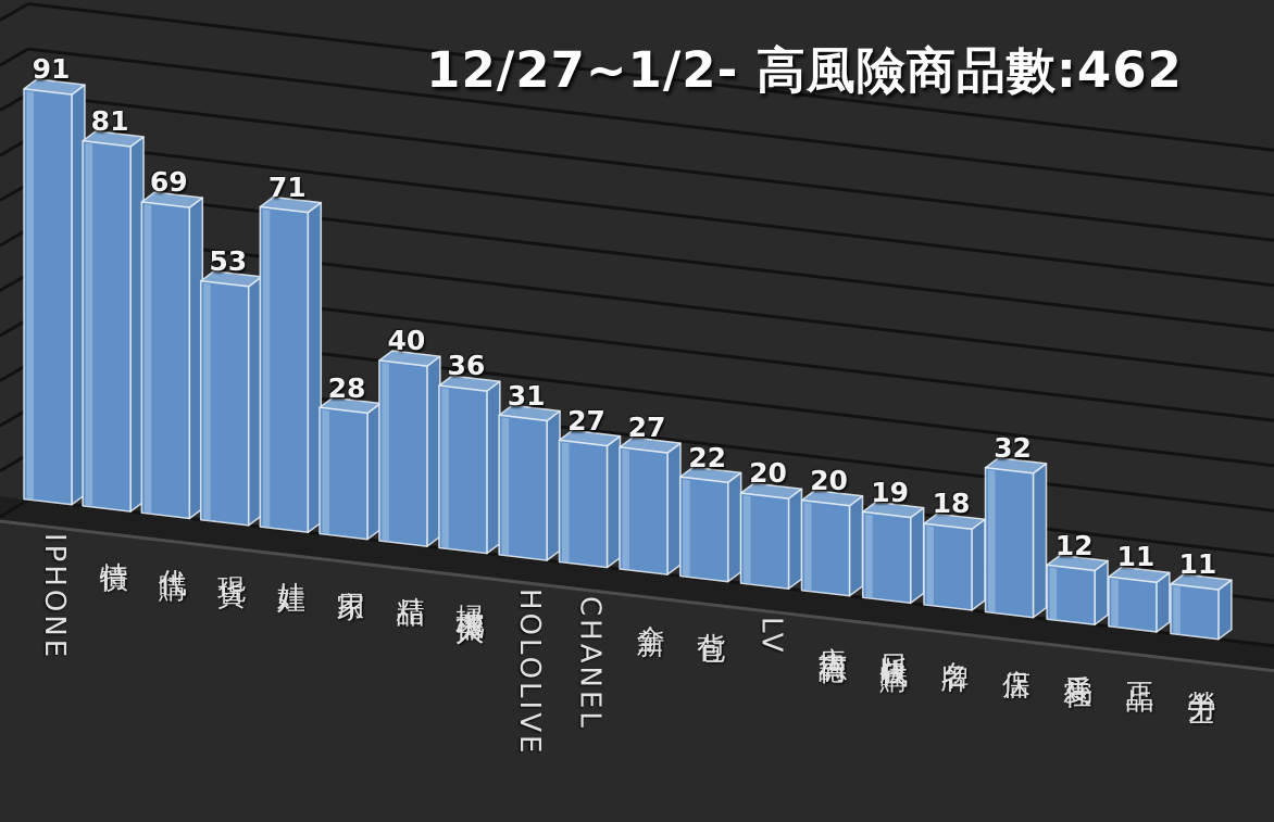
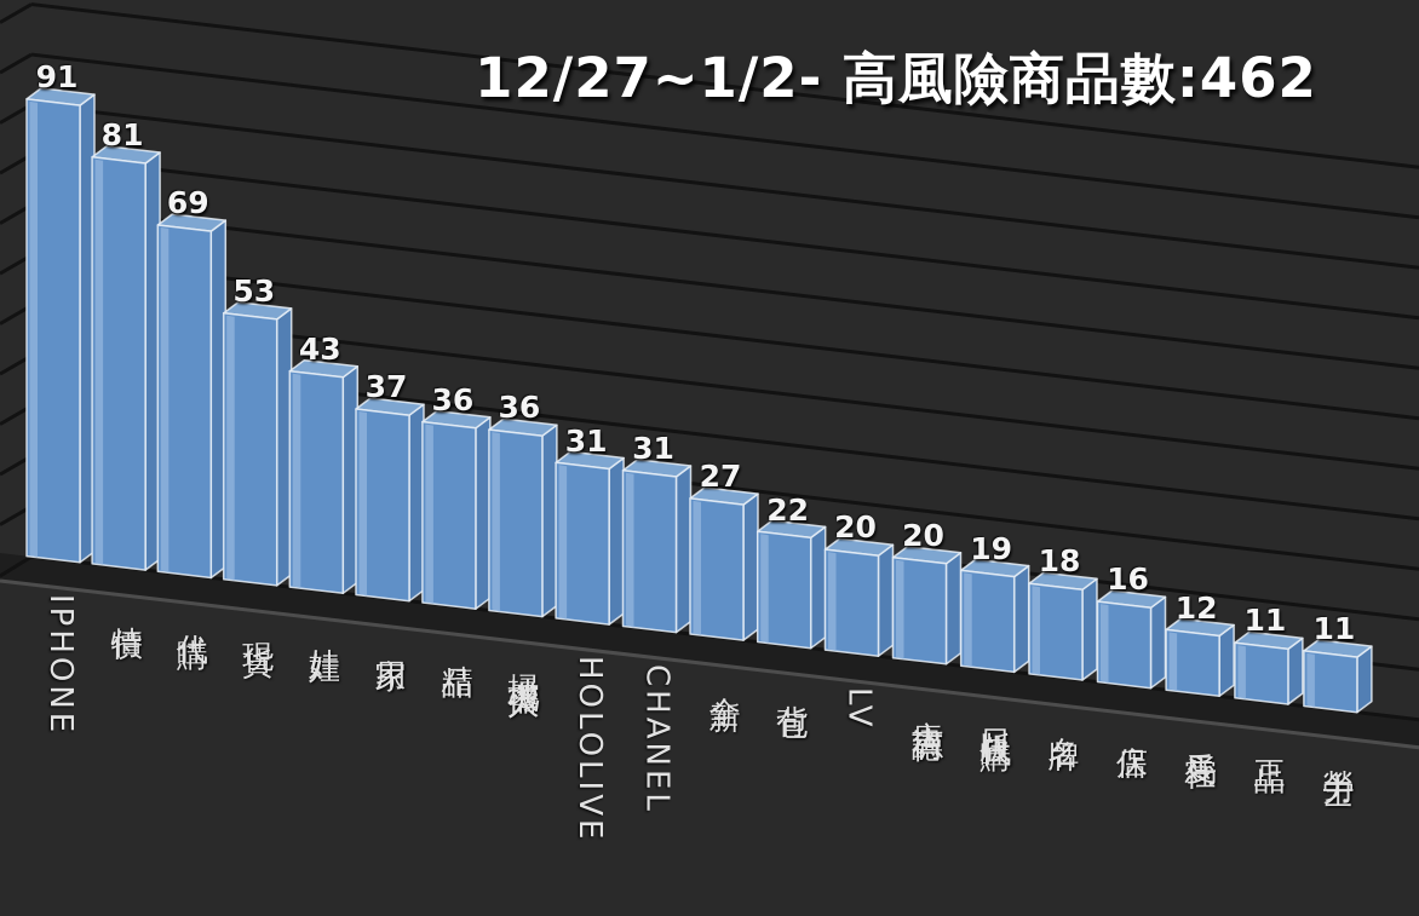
娃娃: 71 -> 43
家用: 28 -> 37
精品: 40 -> 36
CHANEL: 27 -> 31
店保: 32 -> 16
